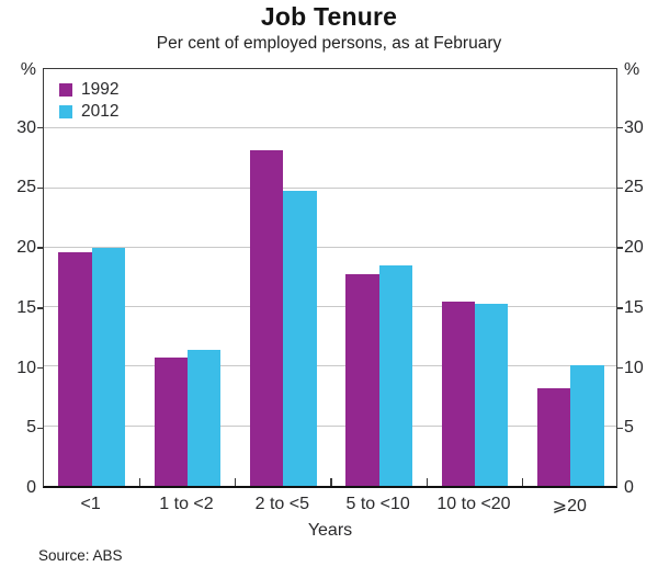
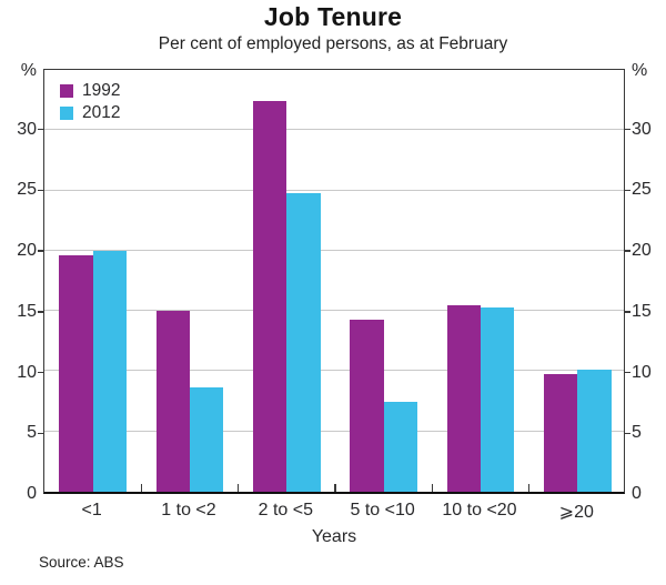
1992/1 to <2: 10.8 -> 15.0
2012/1 to <2: 11.4 -> 8.7
1992/2 to <5: 28.2 -> 32.4
1992/5 to <10: 17.8 -> 14.3
2012/5 to <10: 18.5 -> 7.5
1992/⩾20: 8.2 -> 9.8
